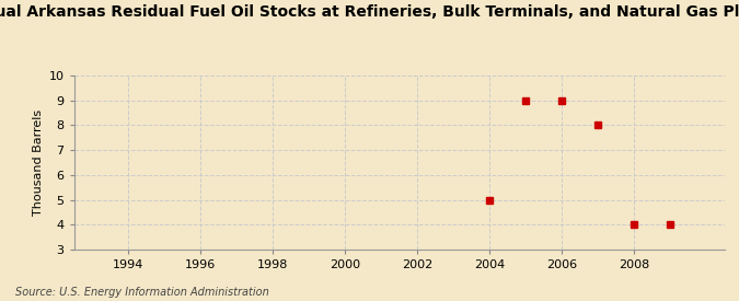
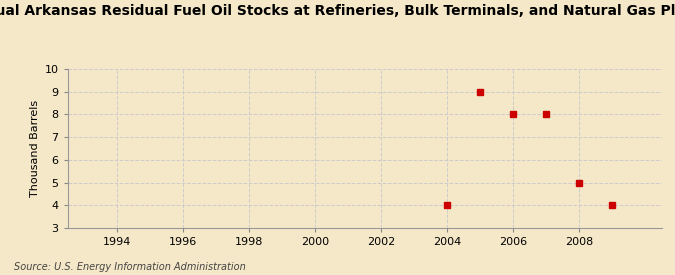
2004: 5 -> 4
2006: 9 -> 8
2008: 4 -> 5
